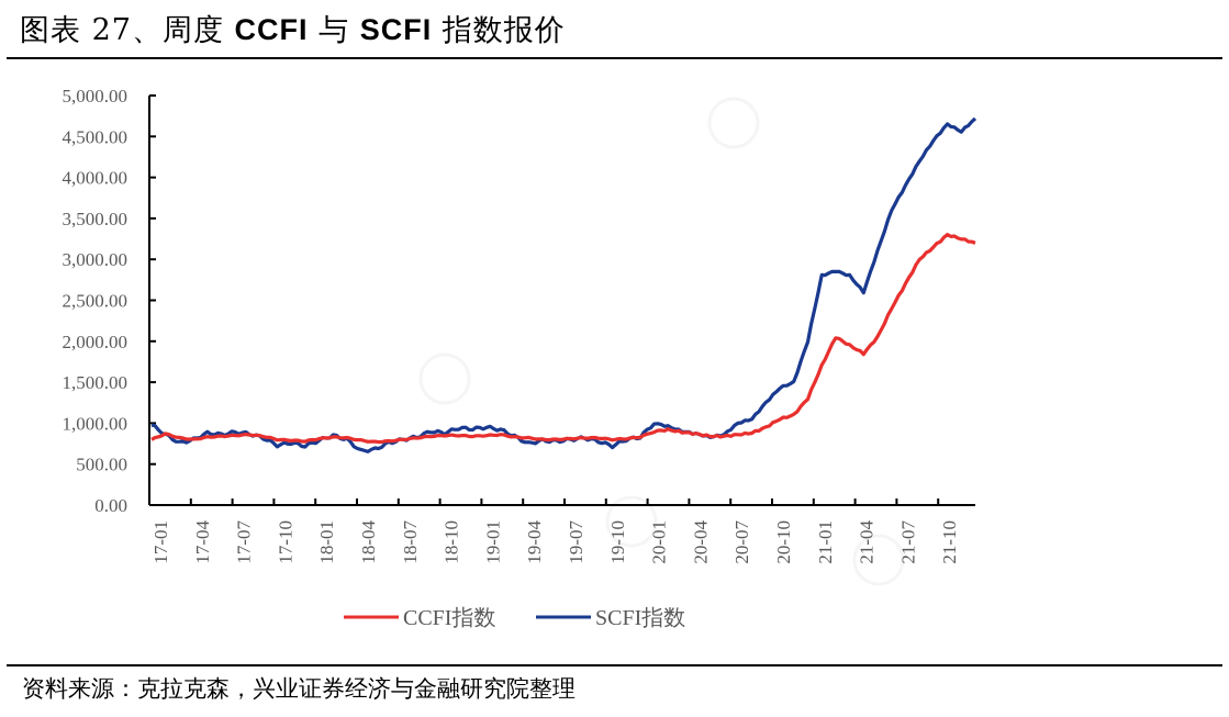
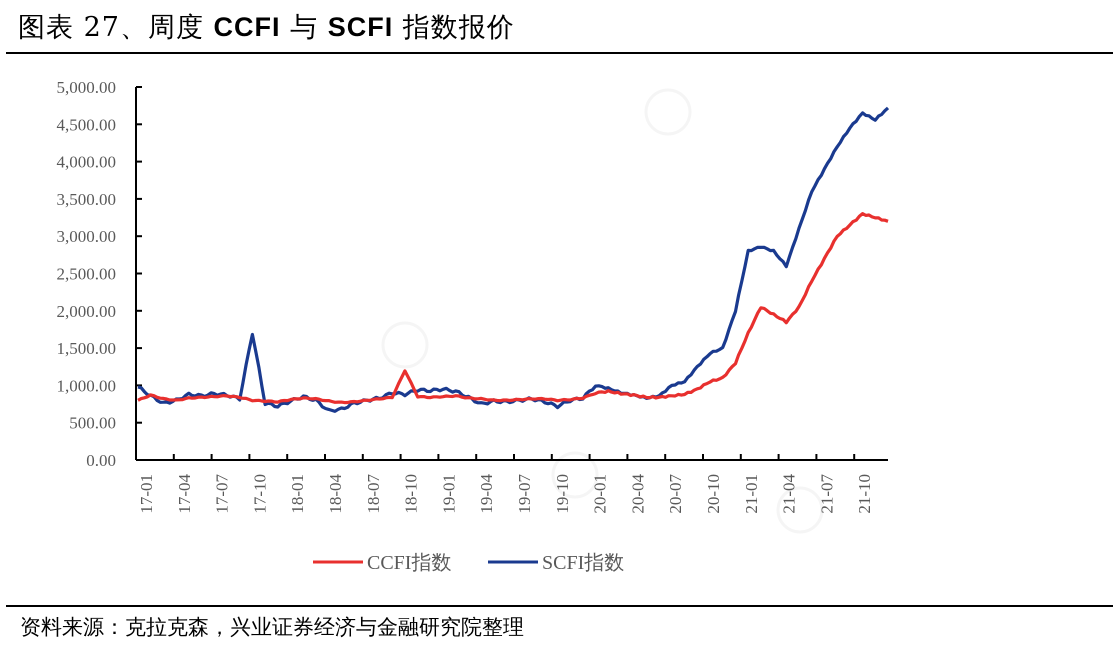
SCFI指数/17-10: 700 -> 1700
CCFI指数/18-10: 800 -> 1200
